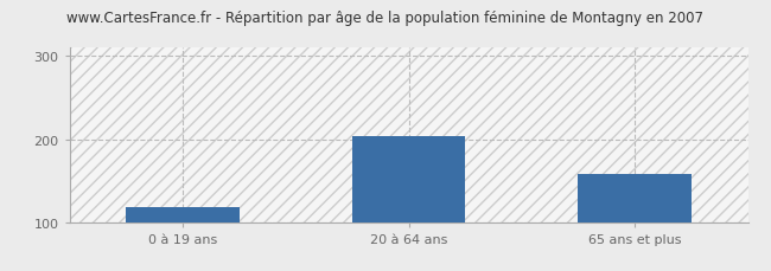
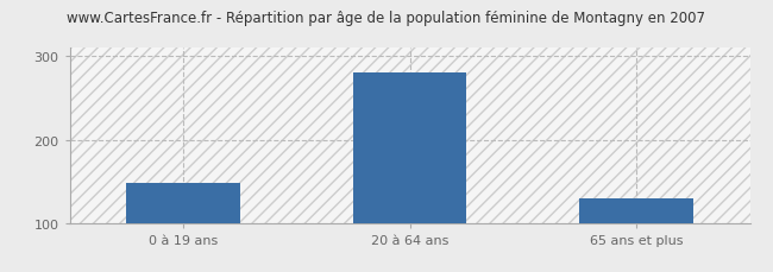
0 à 19 ans: 118 -> 148
20 à 64 ans: 204 -> 281
65 ans et plus: 158 -> 130
